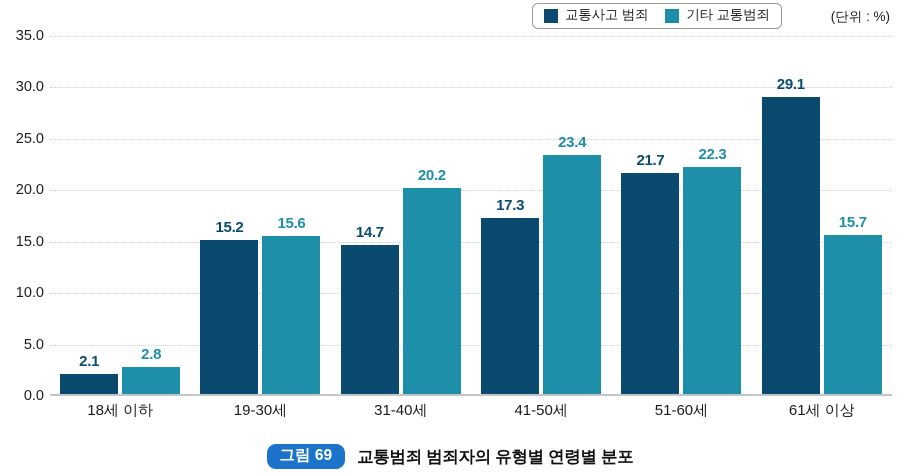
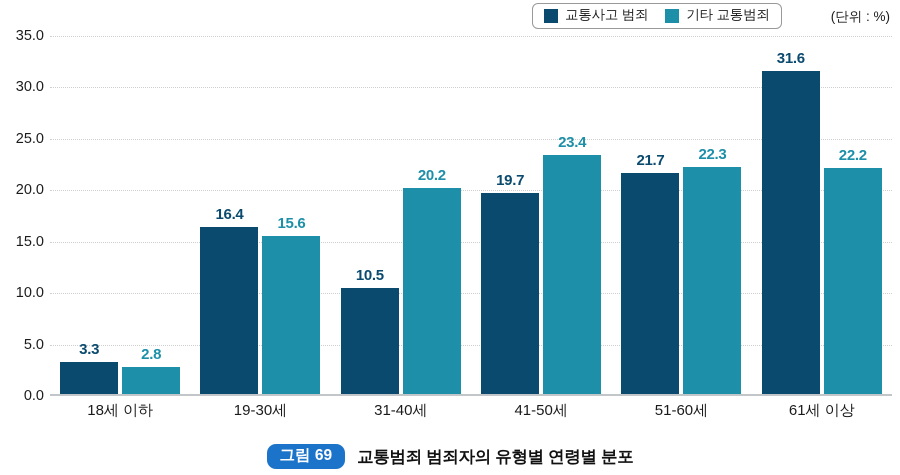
교통사고 범죄/18세 이하: 2.1 -> 3.3
교통사고 범죄/19-30세: 15.2 -> 16.4
교통사고 범죄/31-40세: 14.7 -> 10.5
교통사고 범죄/41-50세: 17.3 -> 19.7
교통사고 범죄/61세 이상: 29.1 -> 31.6
기타 교통범죄/61세 이상: 15.7 -> 22.2
